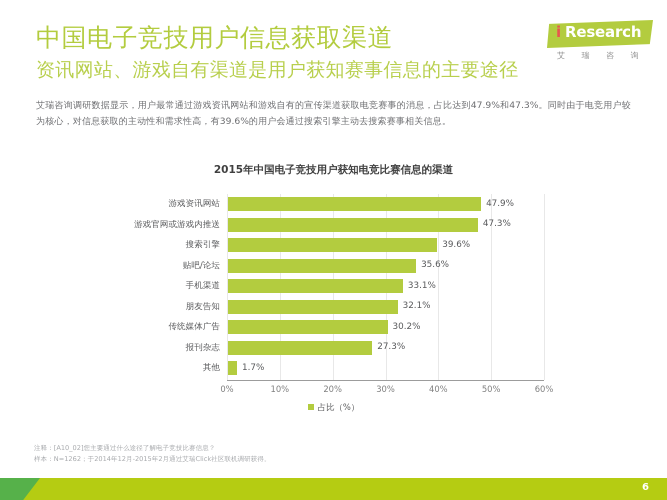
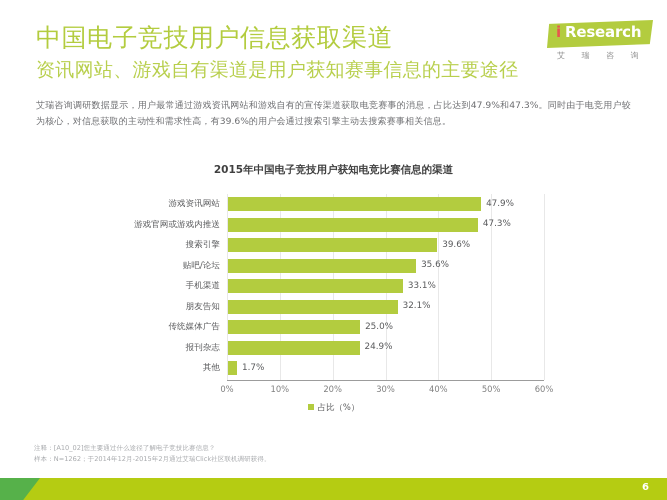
传统媒体广告: 30.2% -> 25.0%
报刊杂志: 27.3% -> 24.9%
